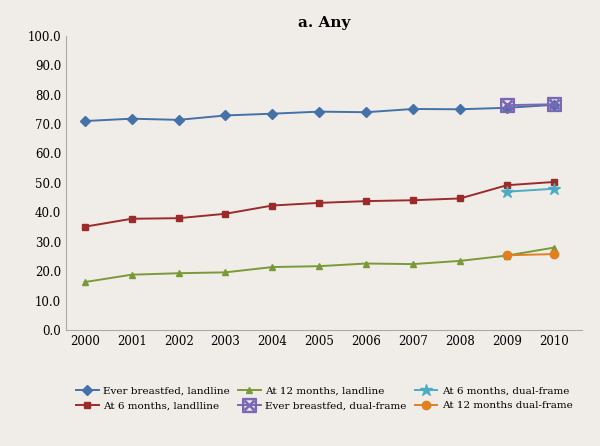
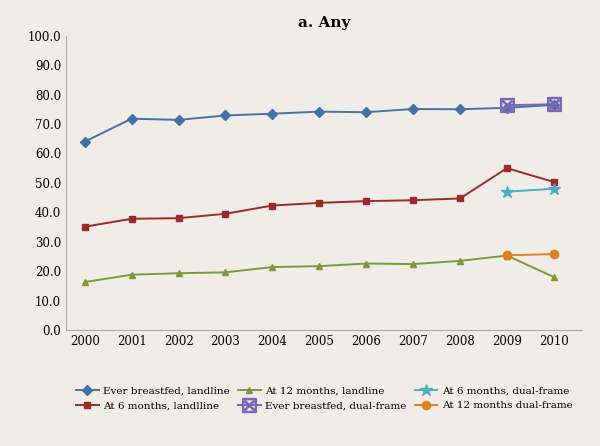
Ever breastfed, landline/2000: 71.0 -> 64.0
At 6 months, landlline/2009: 49.2 -> 55.0
At 12 months, landline/2010: 28.0 -> 18.0
